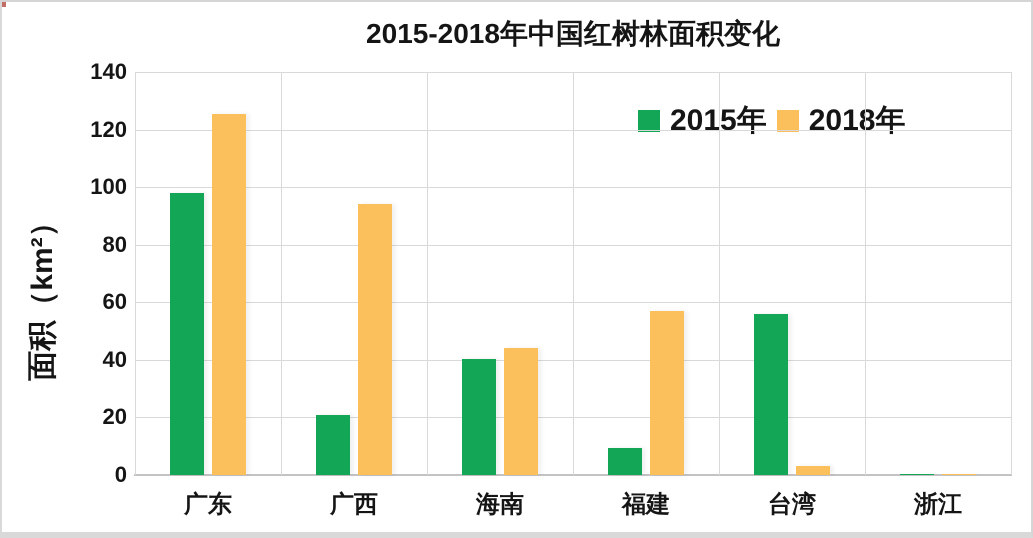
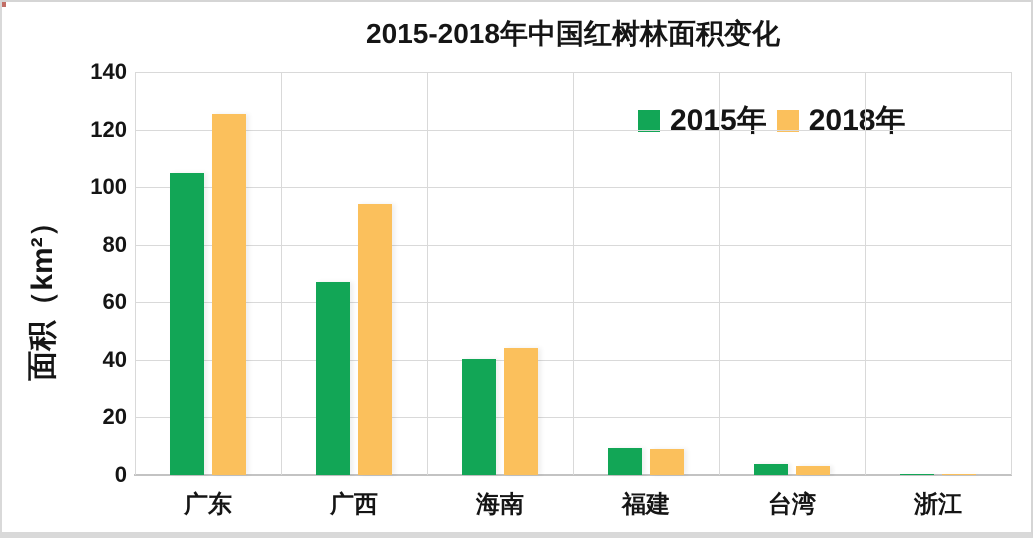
2015年/广东: 98 -> 105
2015年/广西: 21 -> 67
2018年/福建: 57 -> 9
2015年/台湾: 56 -> 4
